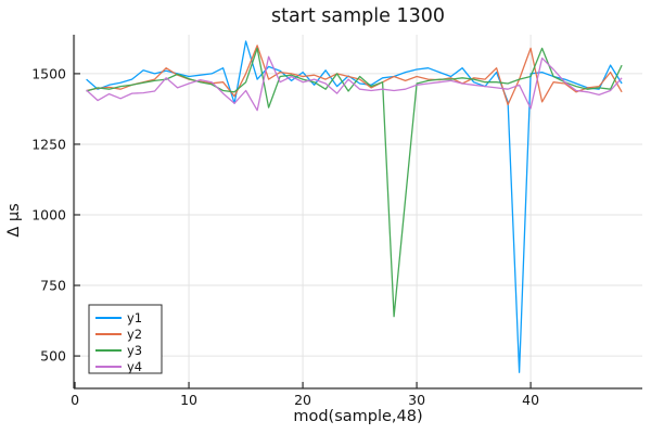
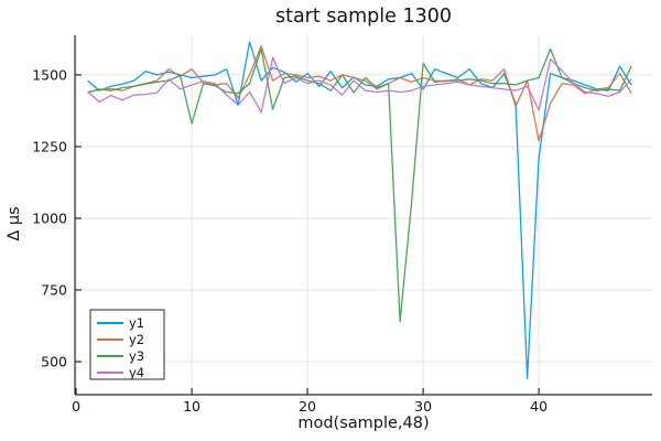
y2/10: 1480 -> 1520
y3/10: 1480 -> 1330
y1/30: 1520 -> 1450
y3/30: 1460 -> 1540
y1/40: 1500 -> 1210
y2/40: 1590 -> 1270
